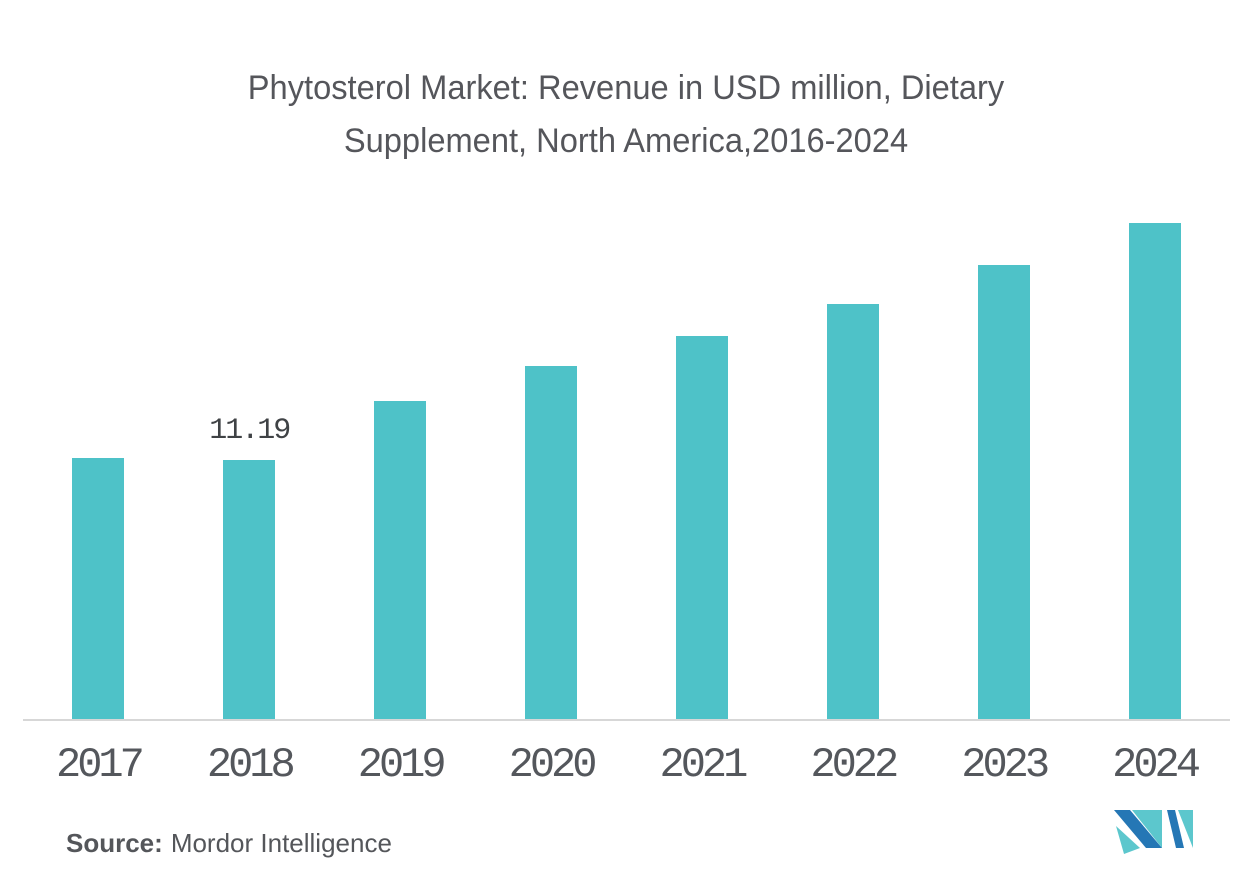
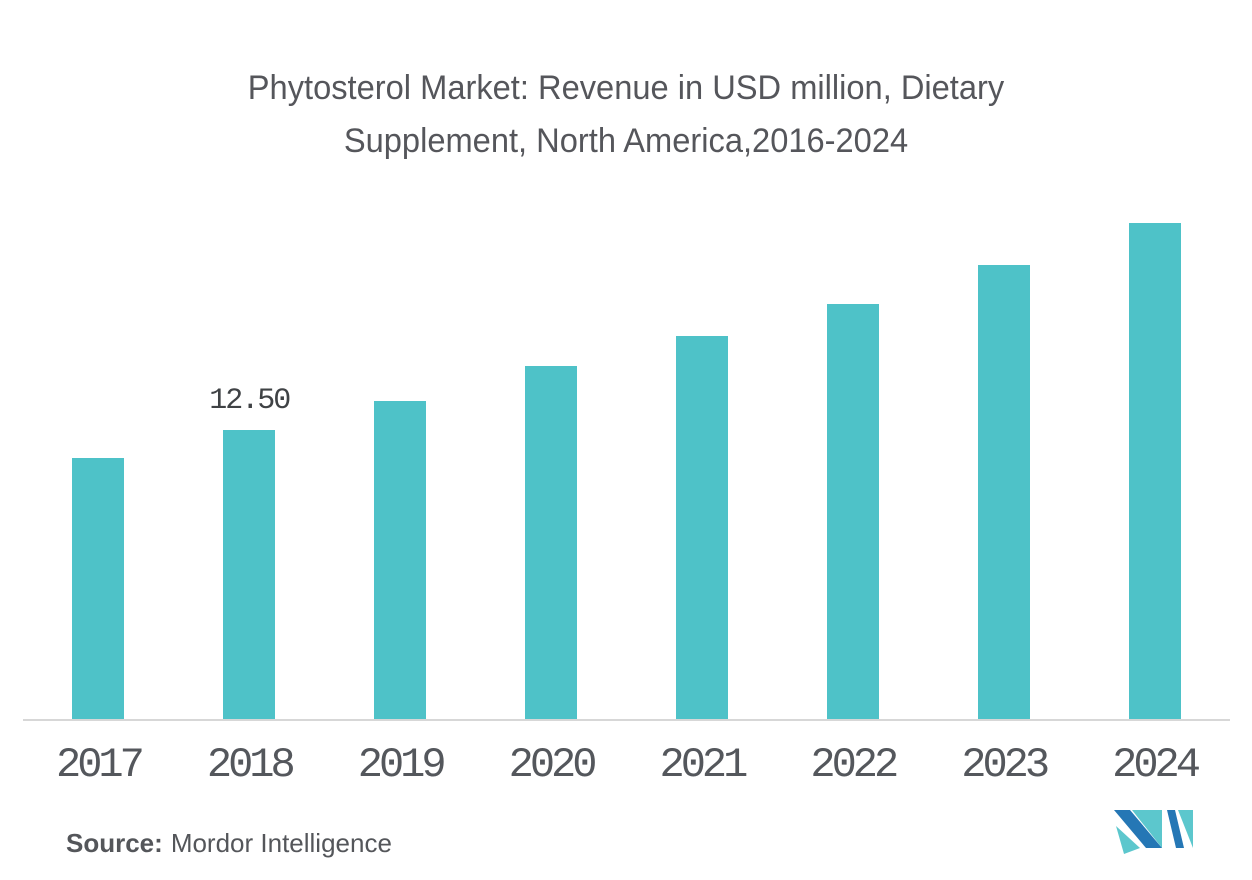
2018: 11.19 -> 12.50
